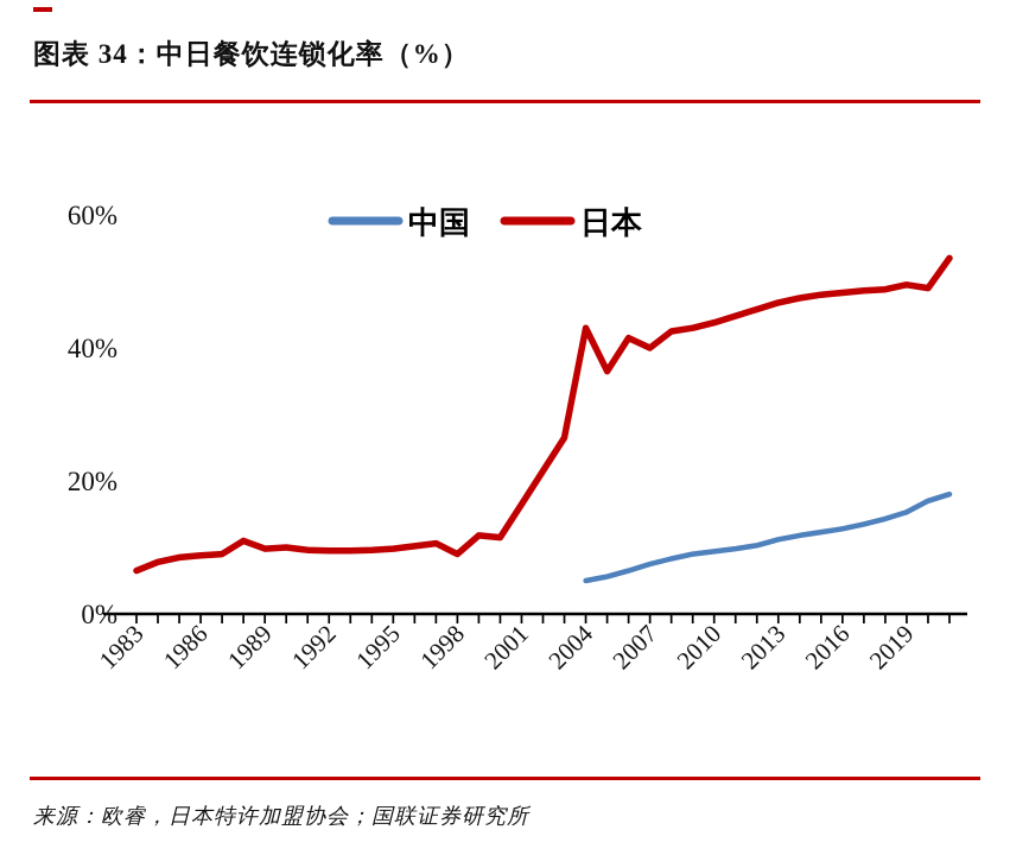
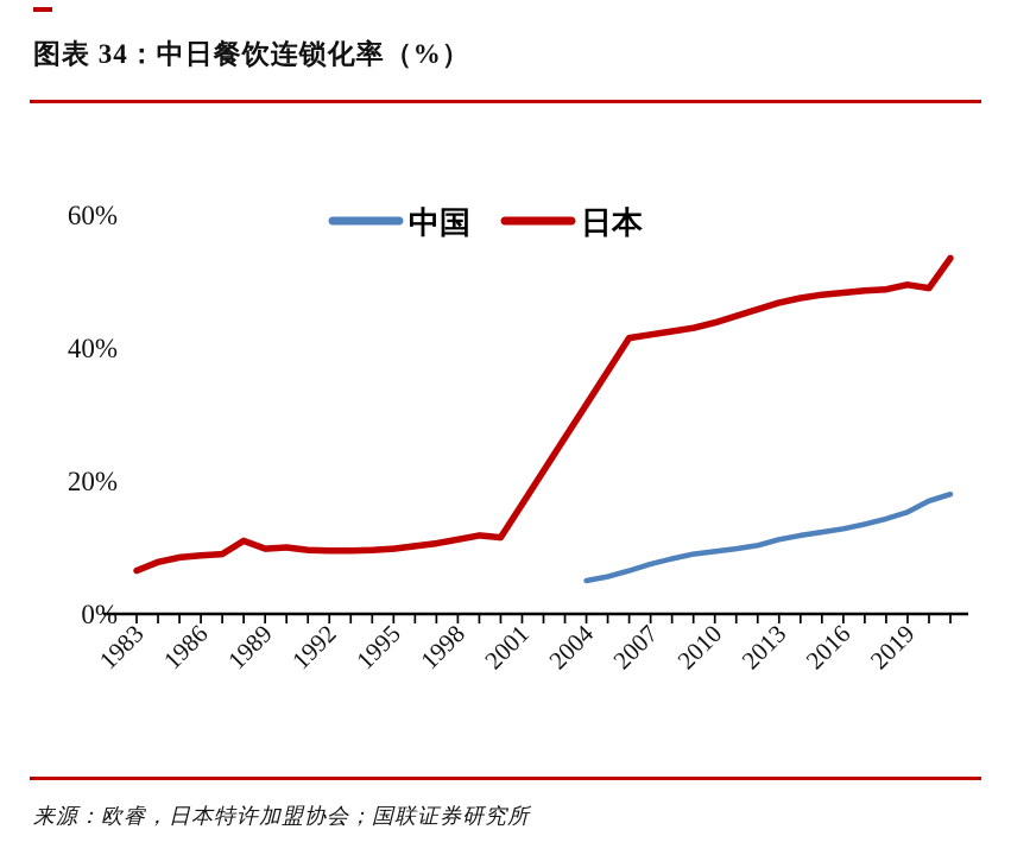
日本/1998: 9% -> 11%
日本/2004: 43% -> 32%
日本/2007: 40% -> 42%
